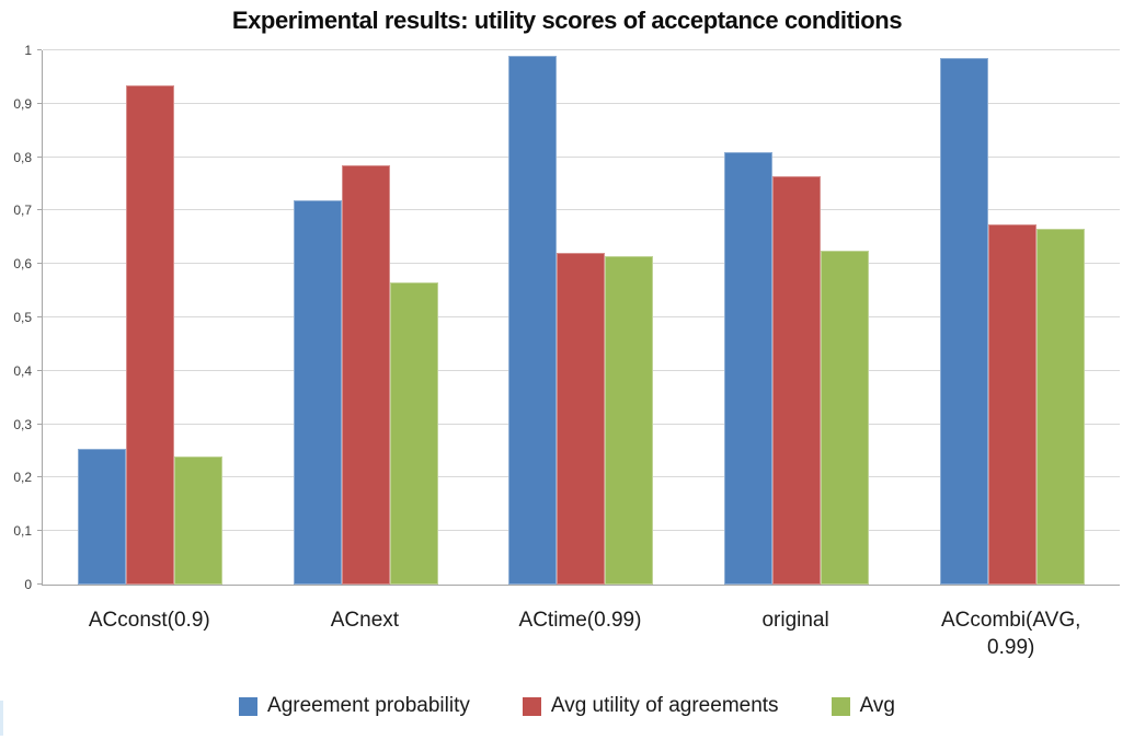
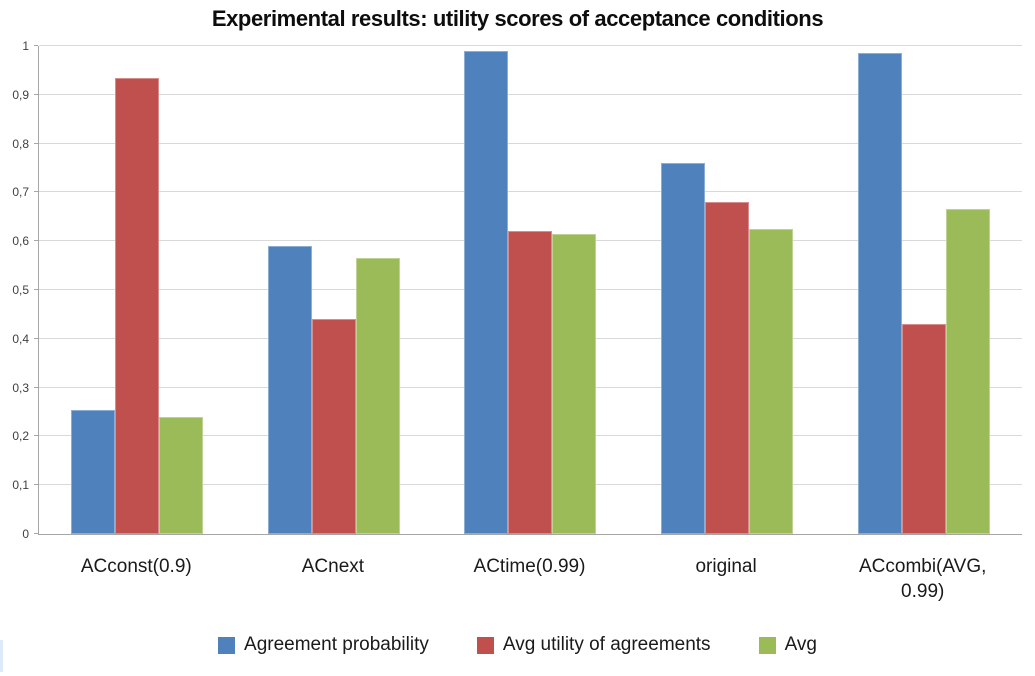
Agreement probability/ACnext: 0,72 -> 0,59
Avg utility of agreements/ACnext: 0,79 -> 0,44
Agreement probability/original: 0,81 -> 0,76
Avg utility of agreements/original: 0,77 -> 0,68
Avg utility of agreements/ACcombi(AVG, 0.99): 0,68 -> 0,43
